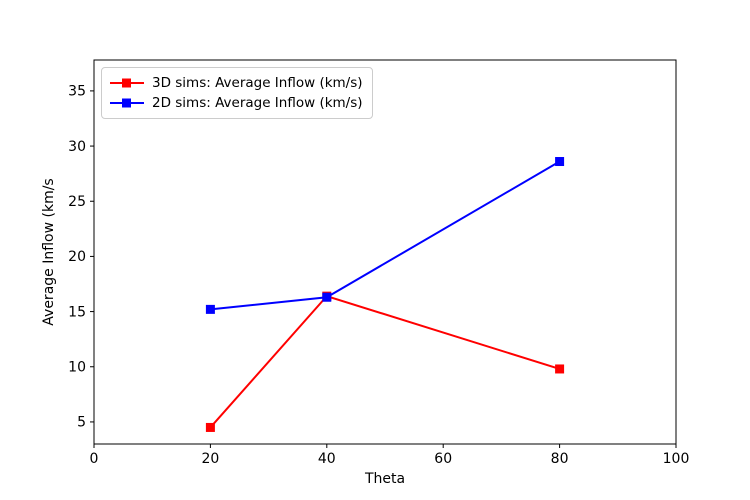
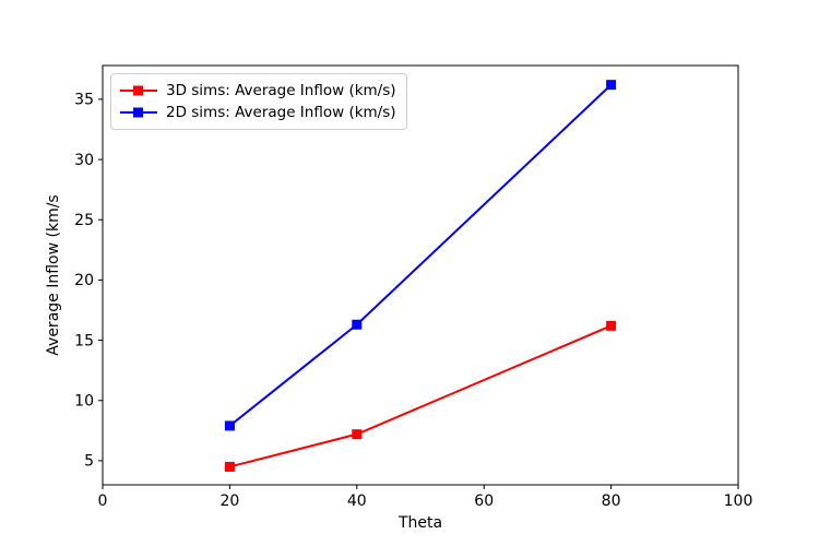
2D sims: Average Inflow (km/s)/20: 15.2 -> 7.9
3D sims: Average Inflow (km/s)/40: 16.4 -> 7.2
3D sims: Average Inflow (km/s)/80: 9.8 -> 16.2
2D sims: Average Inflow (km/s)/80: 28.6 -> 36.2
